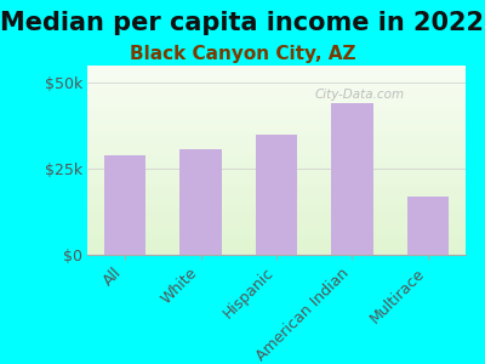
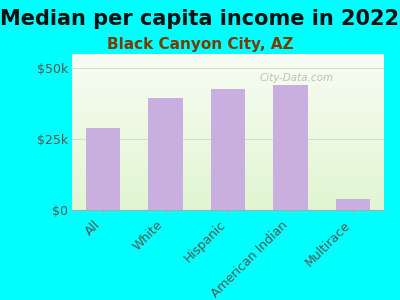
White: $30.5k -> $39.5k
Hispanic: $35.0k -> $42.5k
Multirace: $17.0k -> $4.0k
